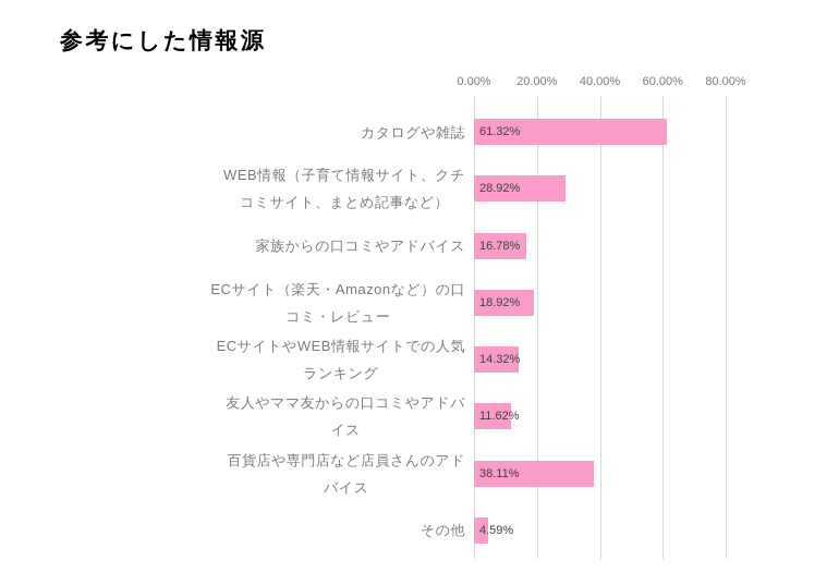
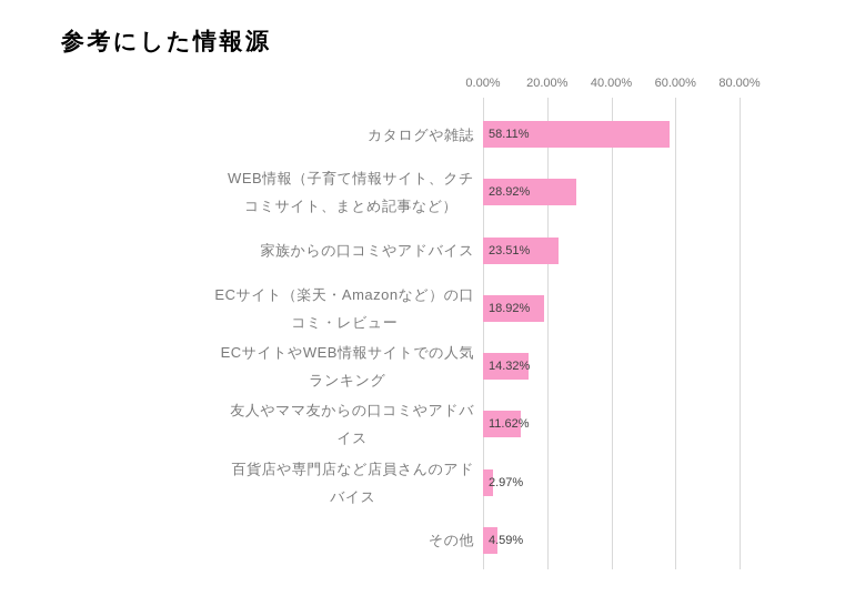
カタログや雑誌: 61.32% -> 58.11%
家族からの口コミやアドバイス: 16.78% -> 23.51%
百貨店や専門店など店員さんのアド バイス: 38.11% -> 2.97%
